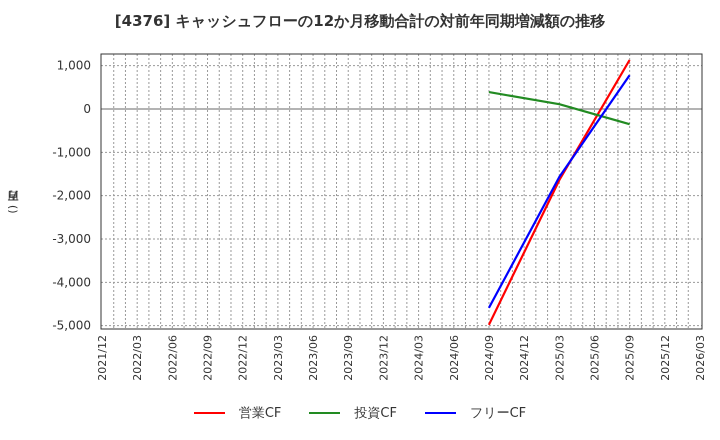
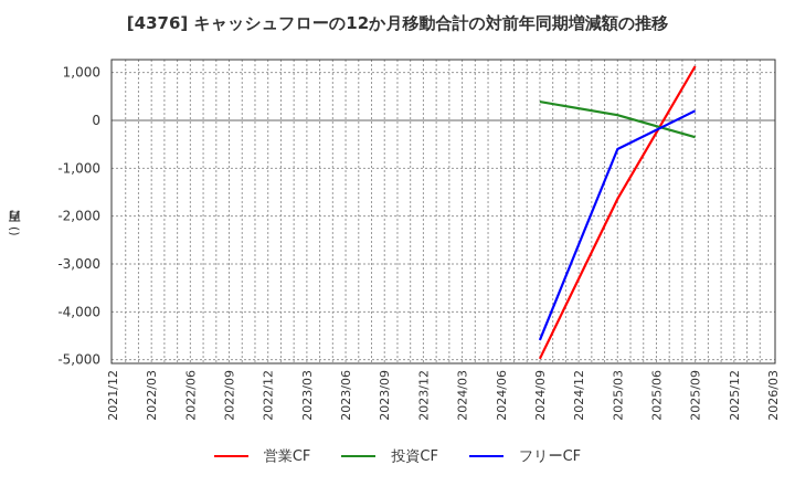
フリーCF/2025/03: -1600 -> -600
フリーCF/2025/09: 800 -> 200
